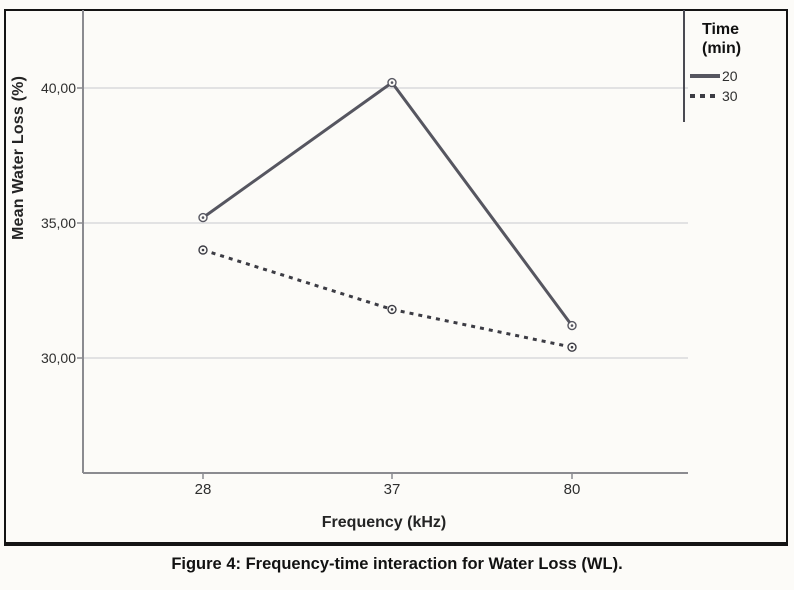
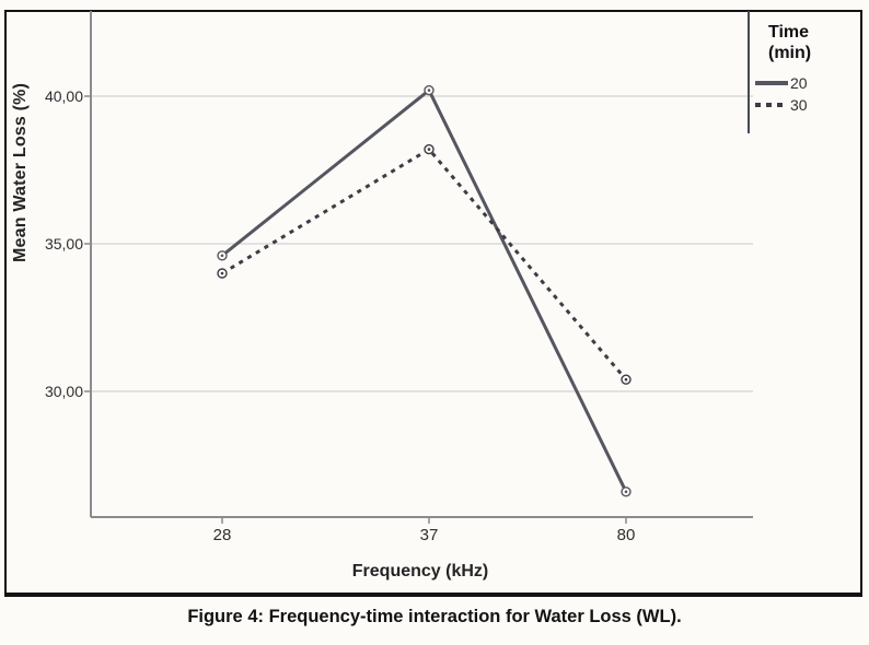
20/28: 35,2 -> 34,6
30/37: 31,8 -> 38,2
20/80: 31,2 -> 26,6
